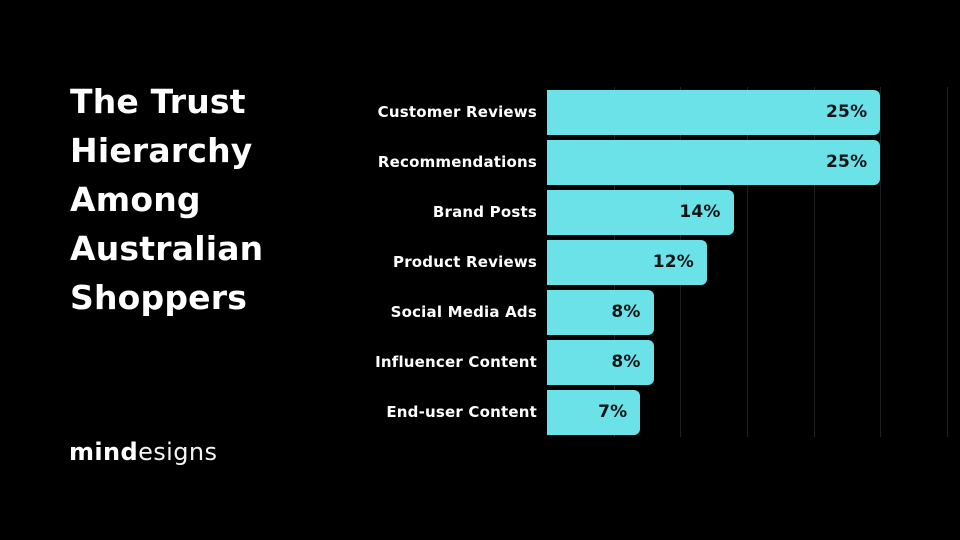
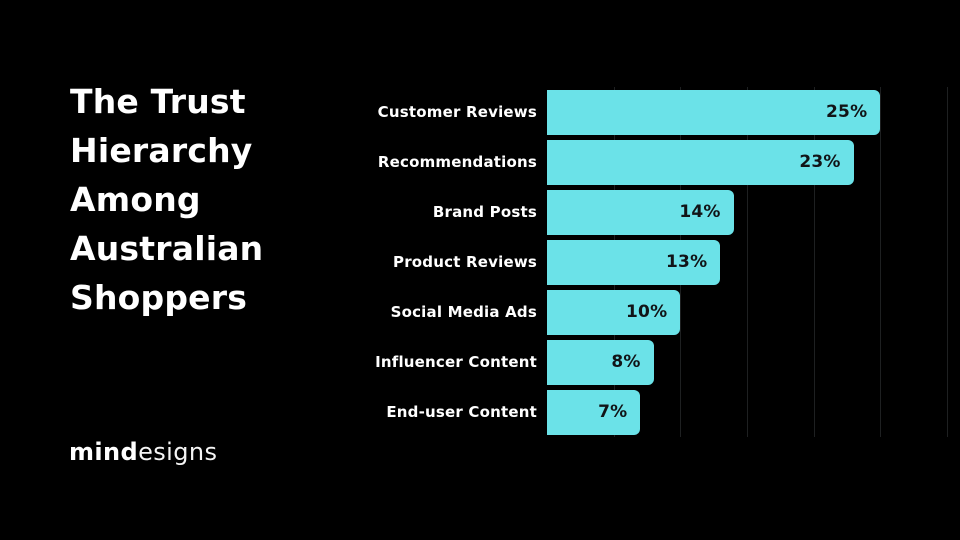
Recommendations: 25% -> 23%
Product Reviews: 12% -> 13%
Social Media Ads: 8% -> 10%
